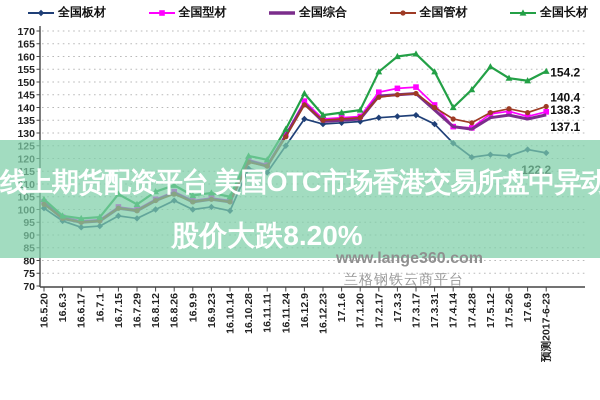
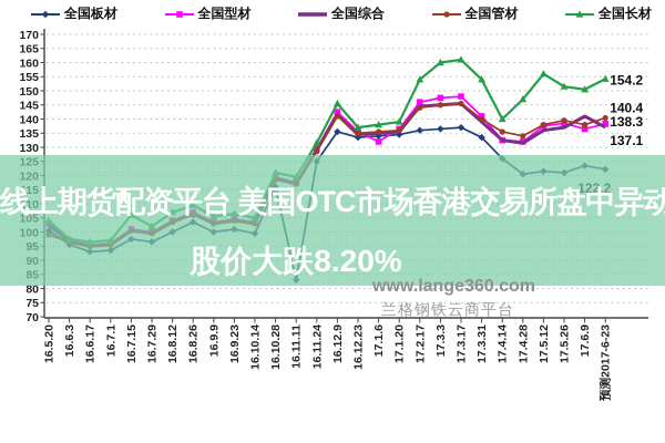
全国管材/16.5.20: 102 -> 99
全国板材/16.11.11: 114 -> 83
全国型材/17.1.6: 136 -> 132
全国综合/17.6.9: 136 -> 141
